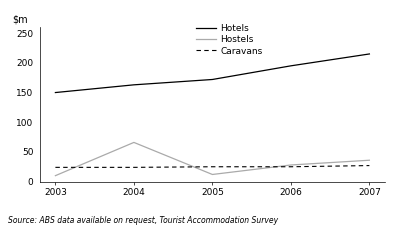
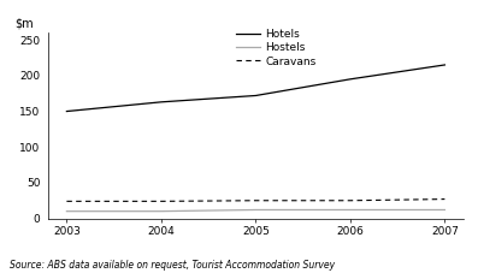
Hostels/2004: 66 -> 10
Hostels/2006: 28 -> 12
Hostels/2007: 36 -> 12
